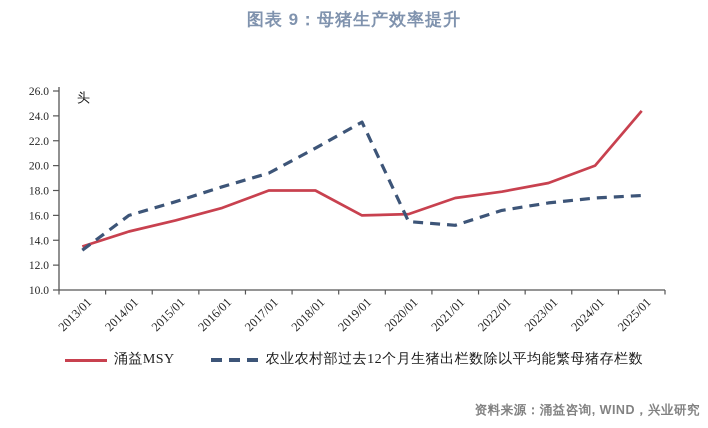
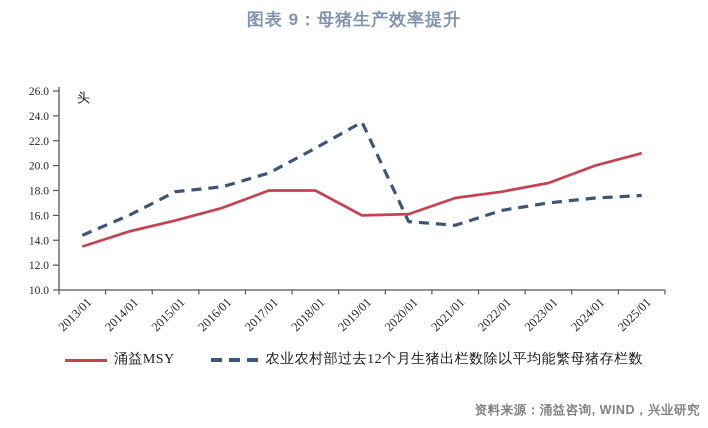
农业农村部过去12个月生猪出栏数除以平均能繁母猪存栏数/2013/01: 13.2 -> 14.4
农业农村部过去12个月生猪出栏数除以平均能繁母猪存栏数/2015/01: 17.1 -> 17.9
涌益MSY/2025/01: 24.4 -> 21.0
